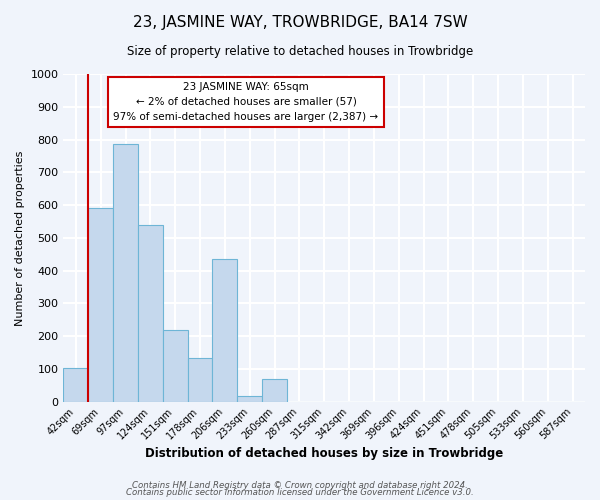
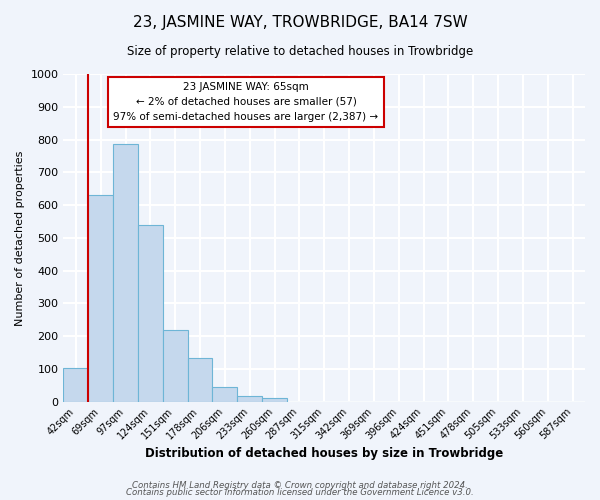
69sqm: 590 -> 630
206sqm: 435 -> 45
260sqm: 70 -> 10
